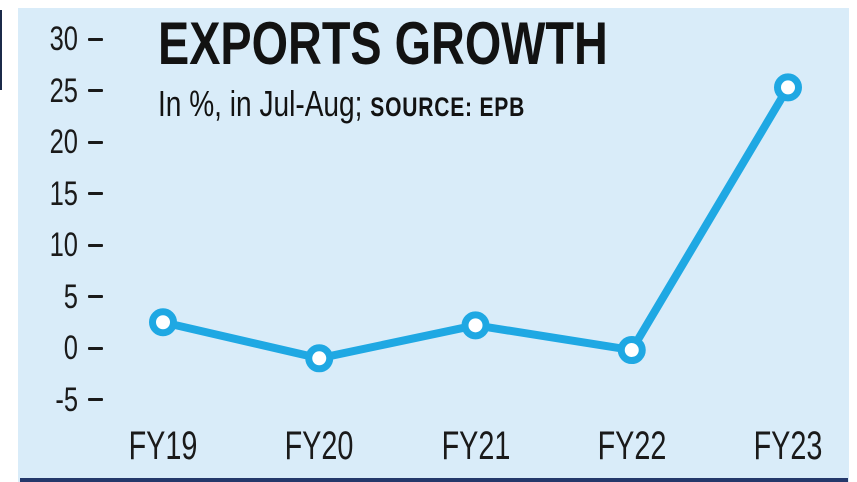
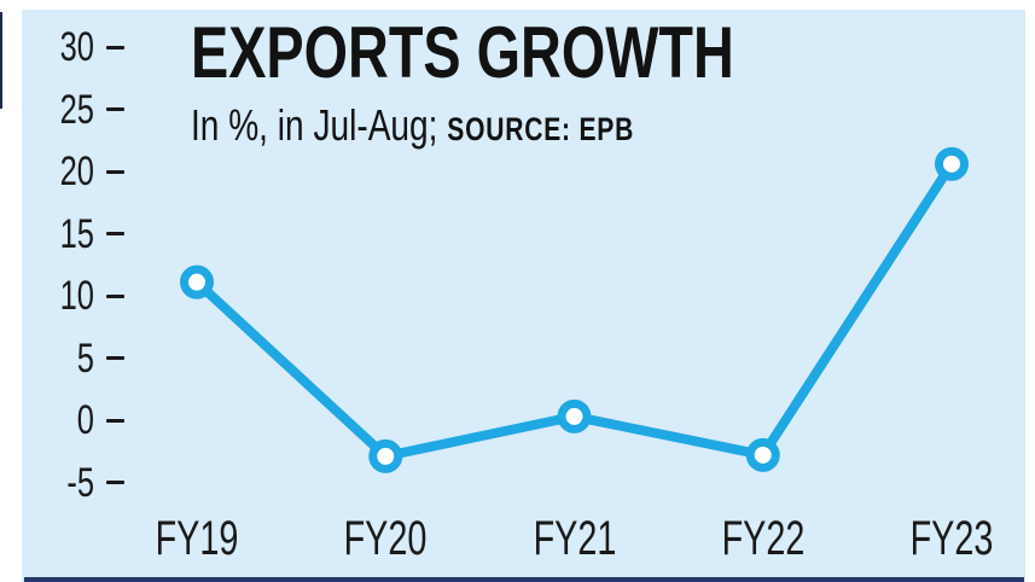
FY19: 2.5 -> 11.1
FY20: -1.0 -> -2.9
FY21: 2.2 -> 0.3
FY22: -0.2 -> -2.8
FY23: 25.3 -> 20.6
